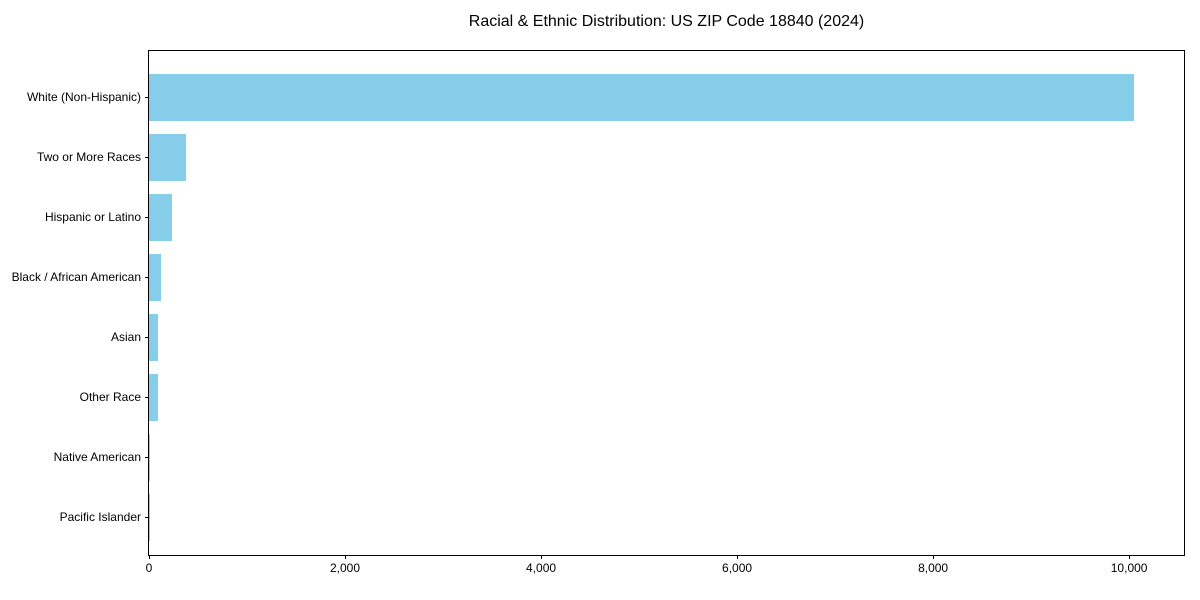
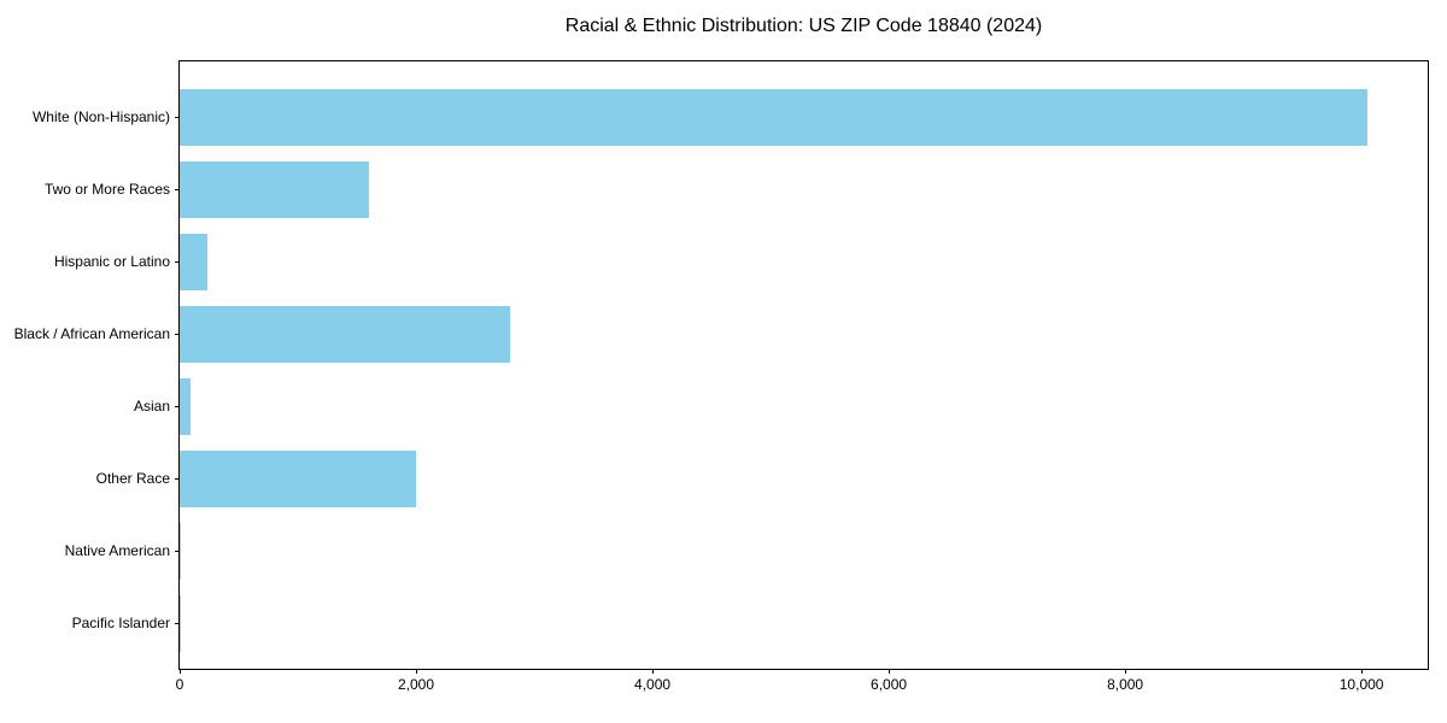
Two or More Races: 400 -> 1600
Black / African American: 100 -> 2800
Other Race: 100 -> 2000
